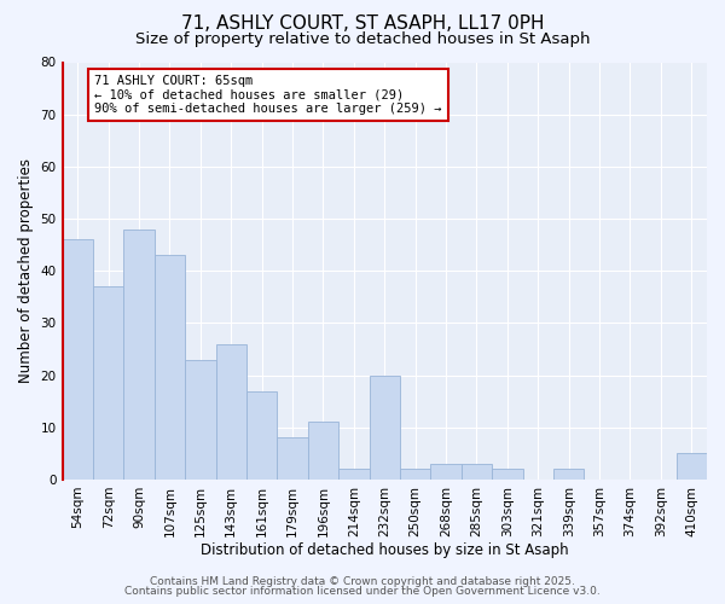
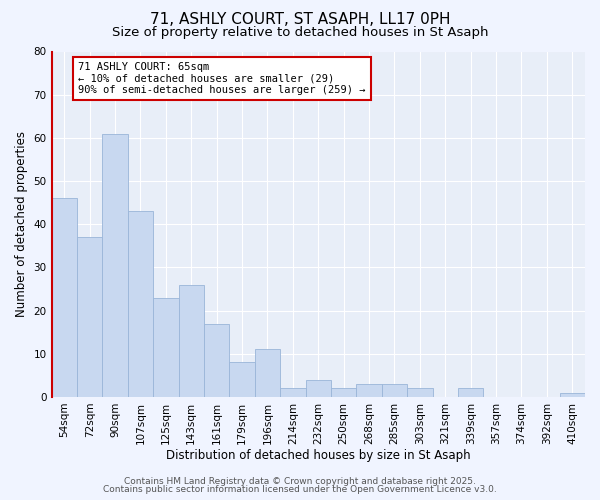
90sqm: 48 -> 61
232sqm: 20 -> 4
410sqm: 5 -> 1
